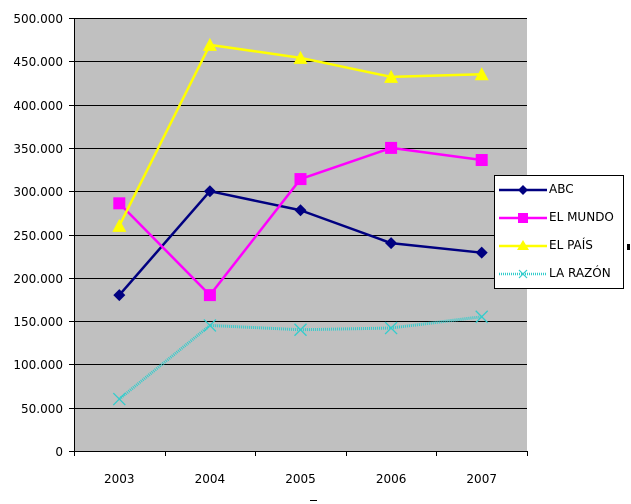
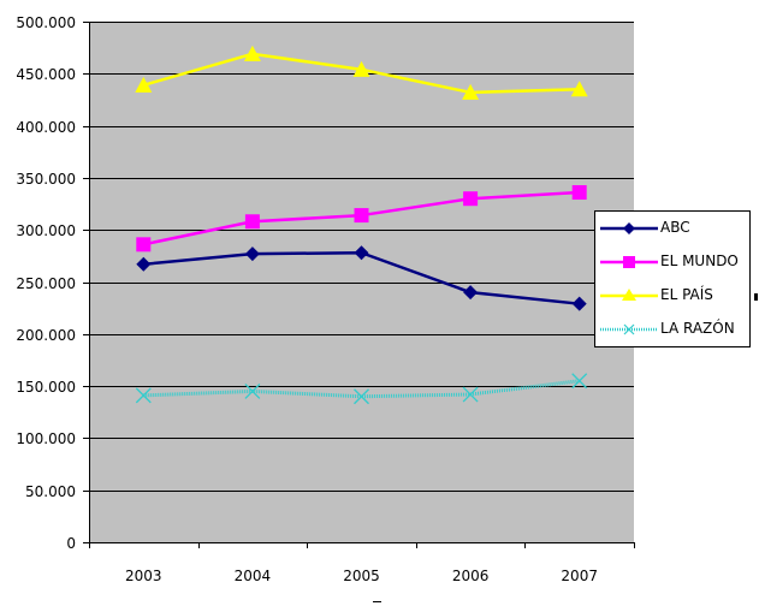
ABC/2003: 180000 -> 270000
EL PAÍS/2003: 260000 -> 440000
LA RAZÓN/2003: 60000 -> 140000
ABC/2004: 300000 -> 280000
EL MUNDO/2004: 180000 -> 310000
EL MUNDO/2006: 350000 -> 330000
